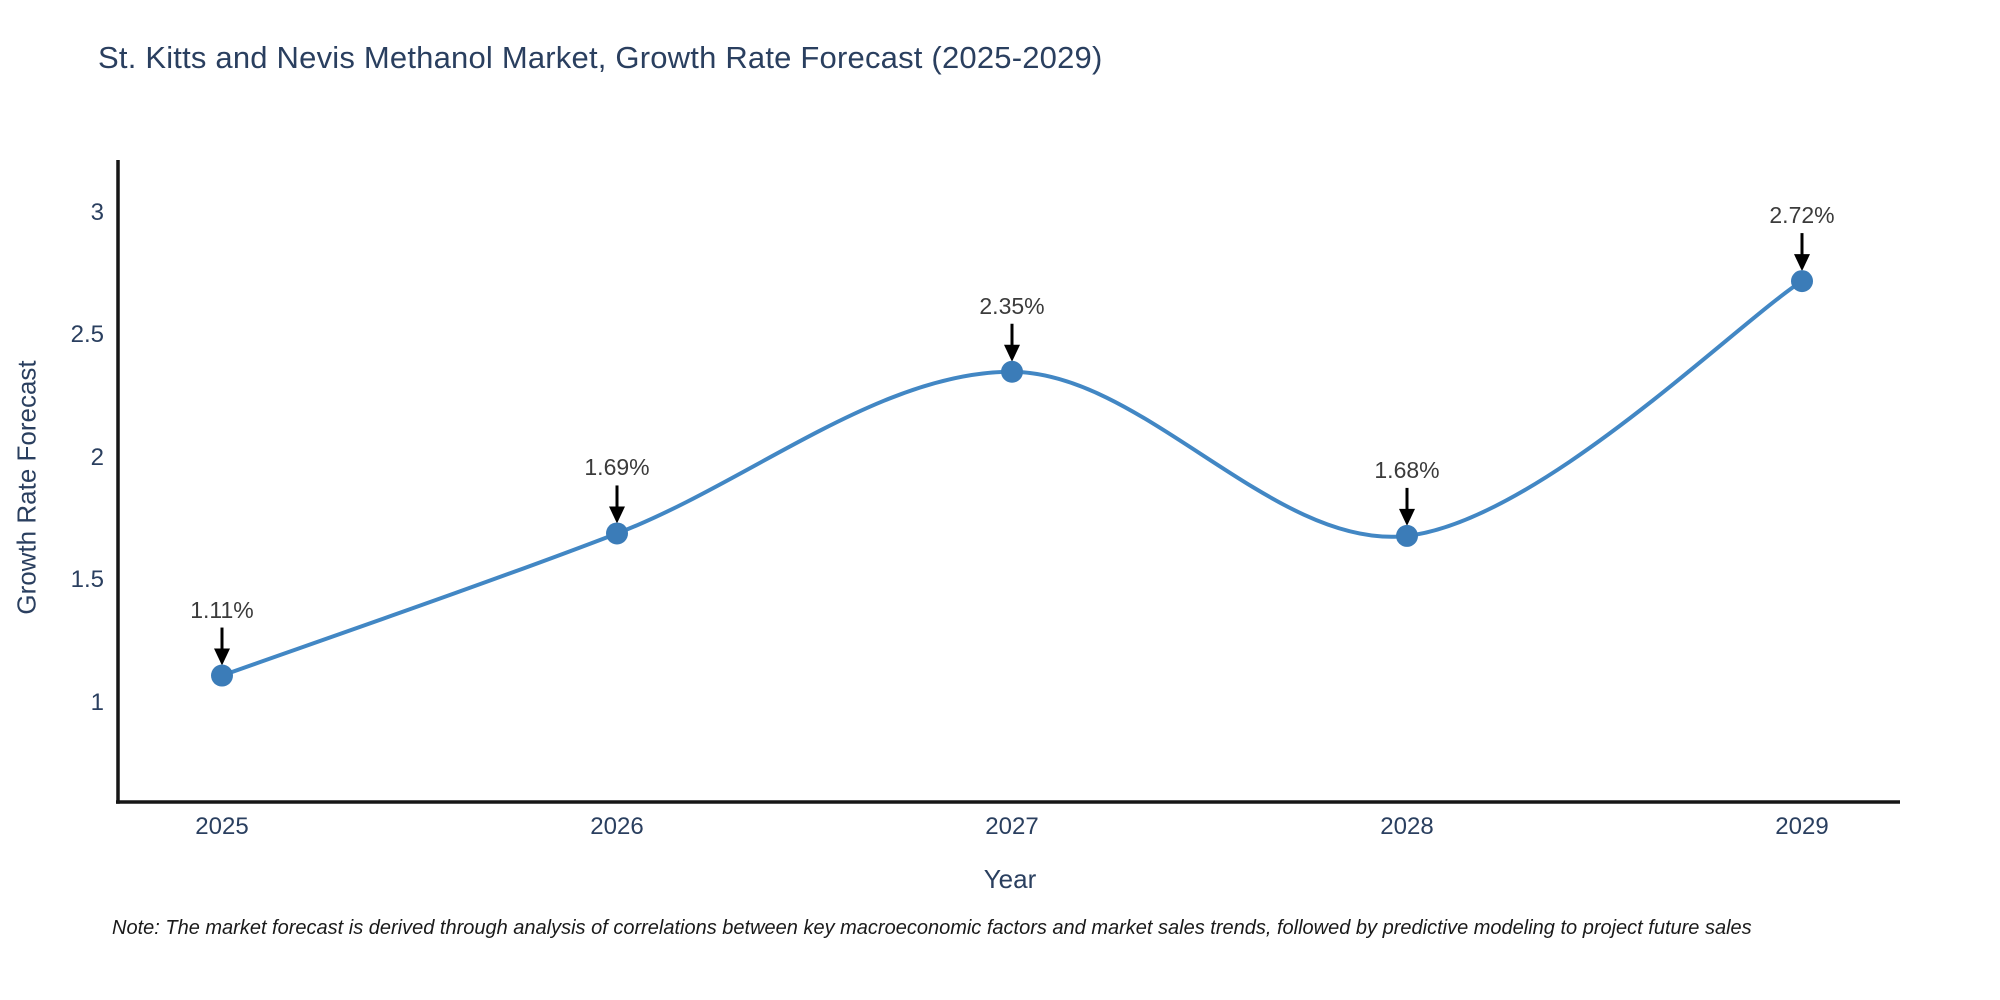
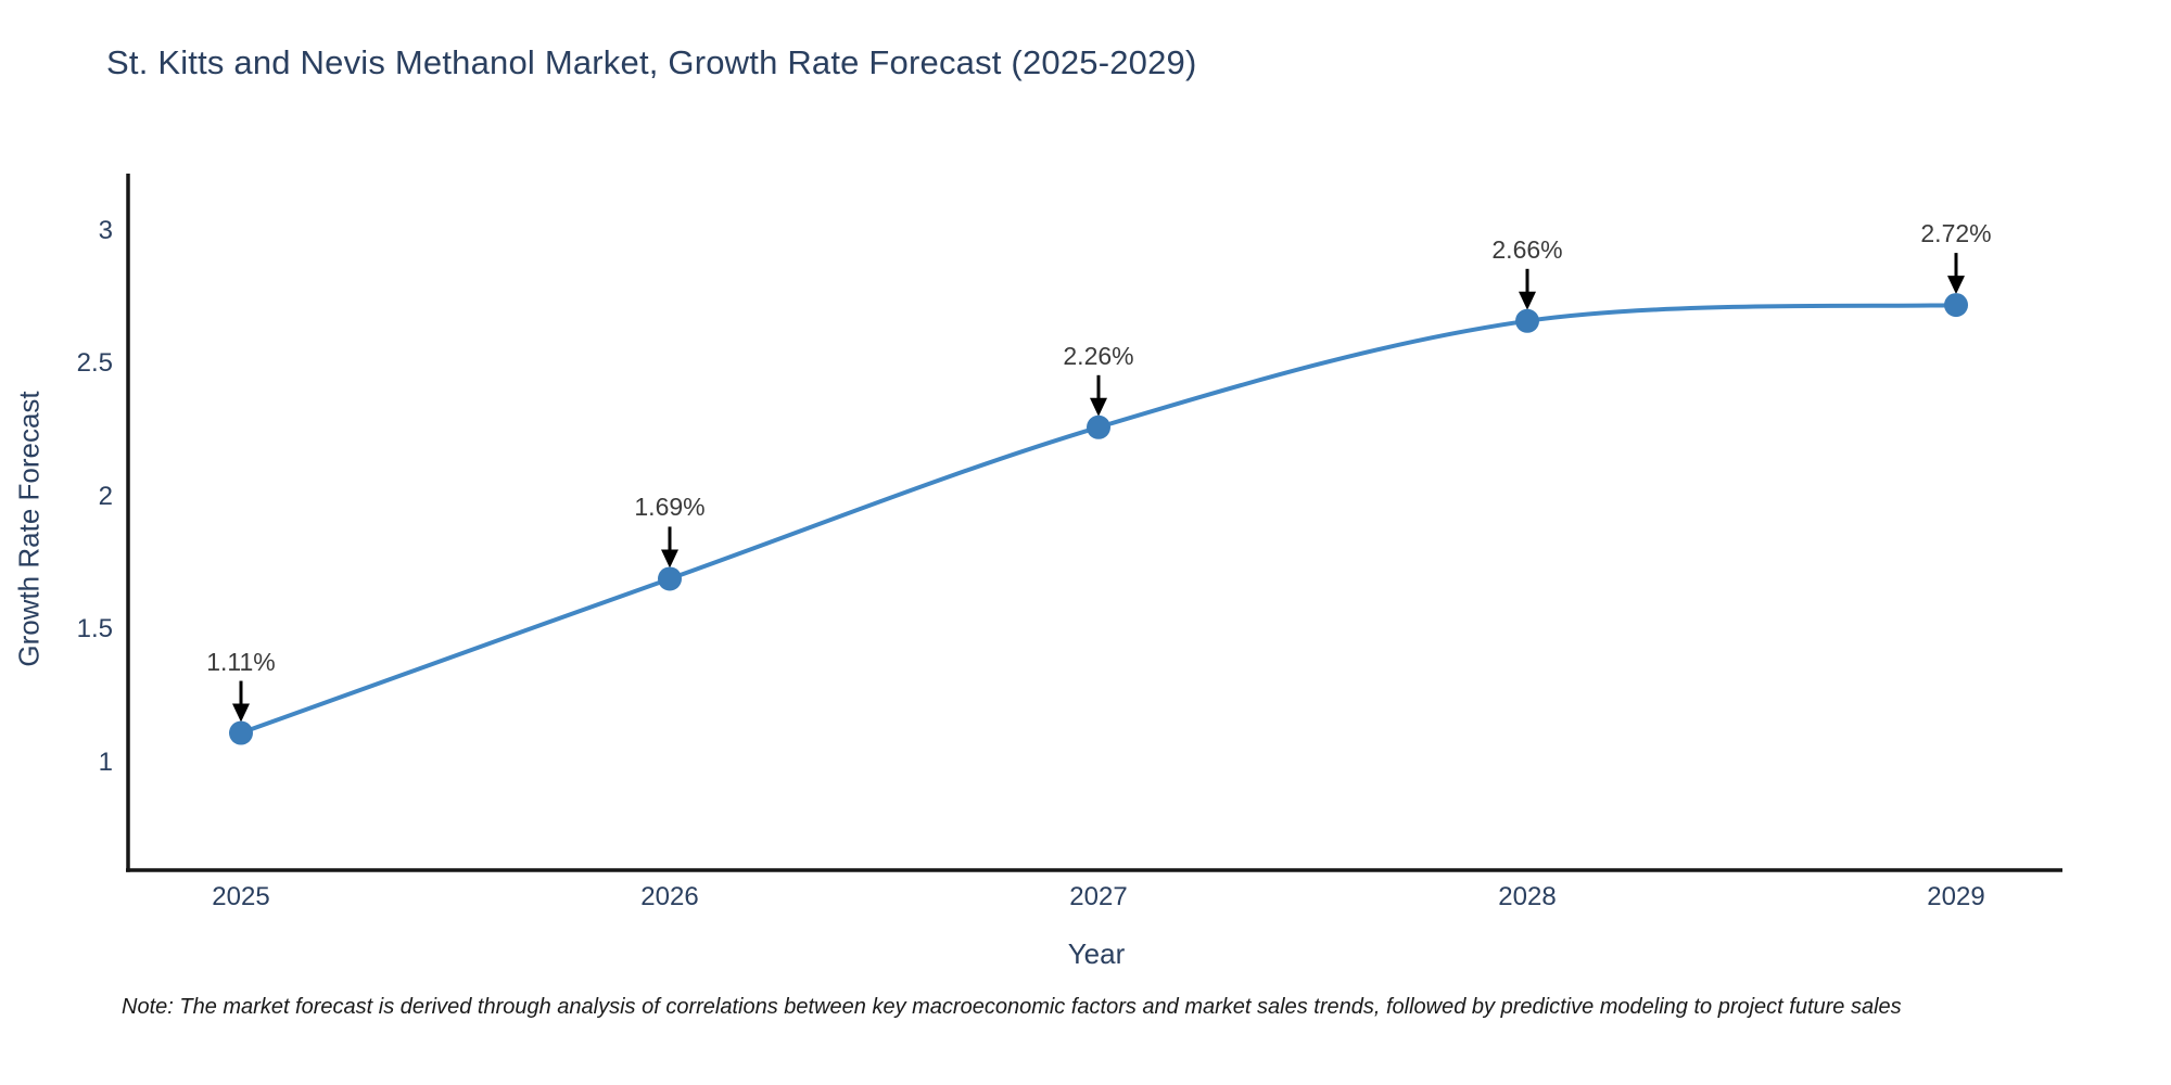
2027: 2.35% -> 2.26%
2028: 1.68% -> 2.66%
